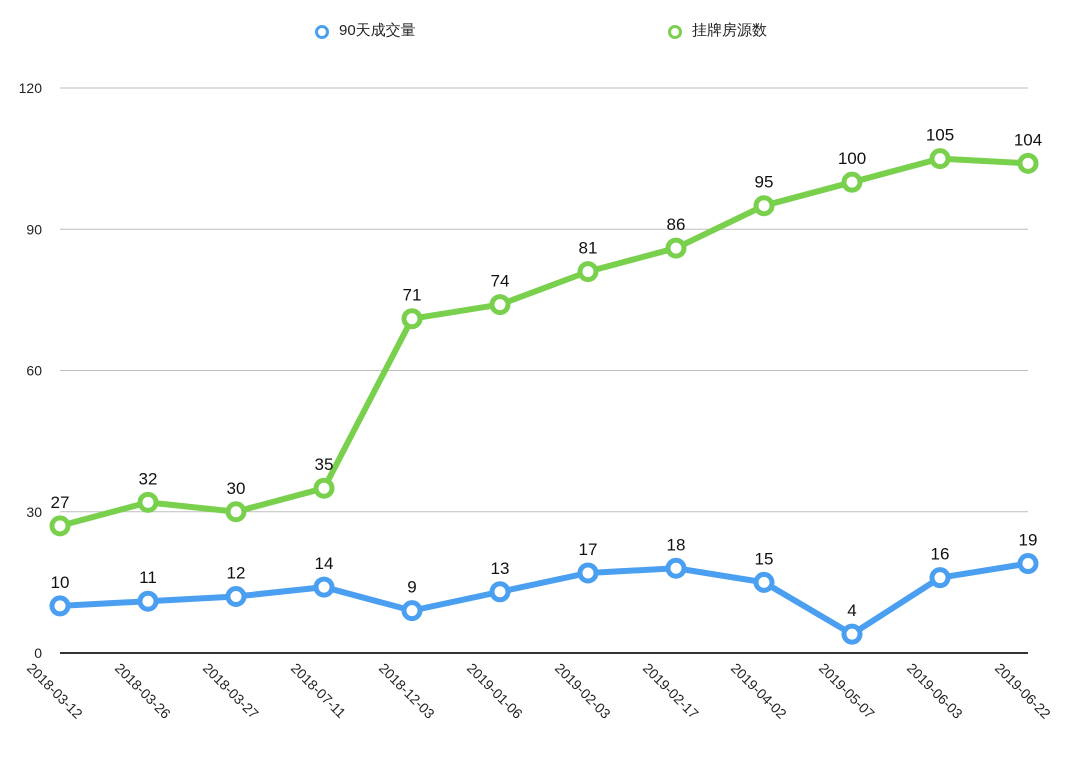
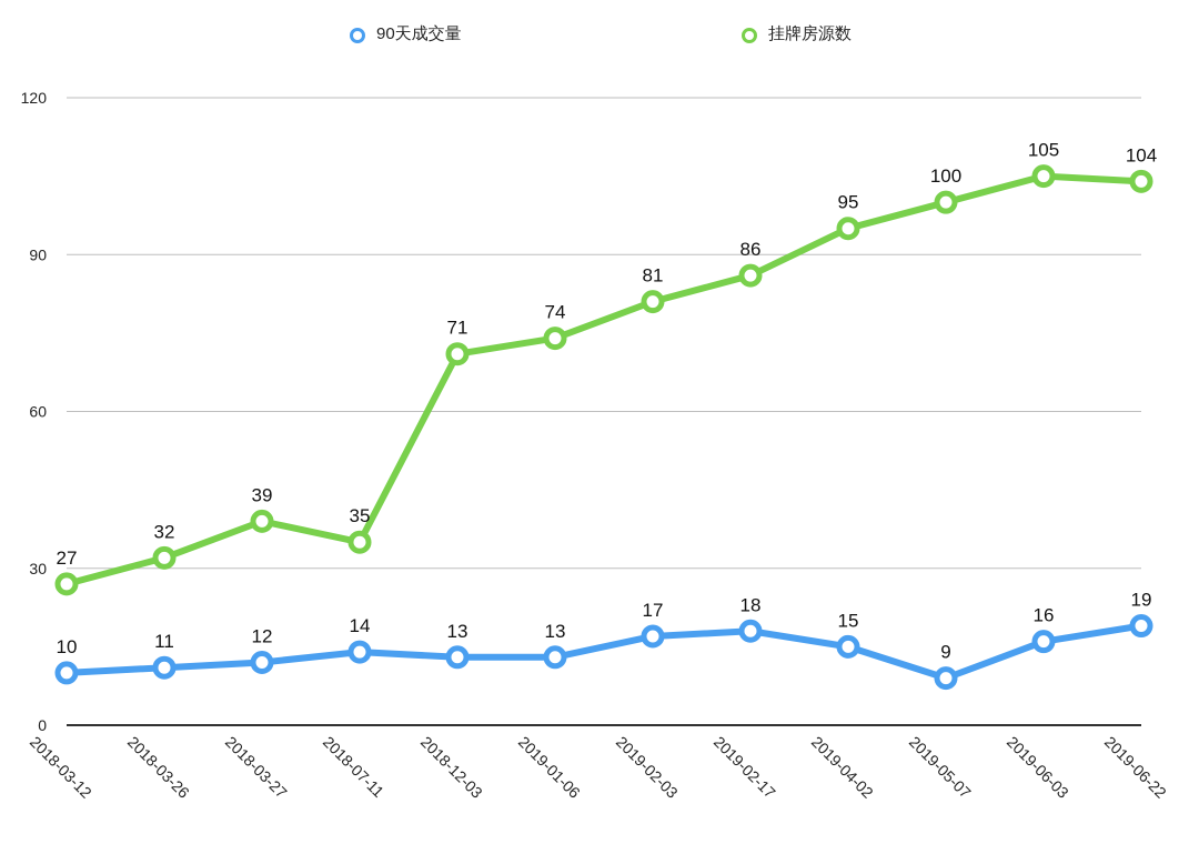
挂牌房源数/2018-03-27: 30 -> 39
90天成交量/2018-12-03: 9 -> 13
90天成交量/2019-05-07: 4 -> 9
